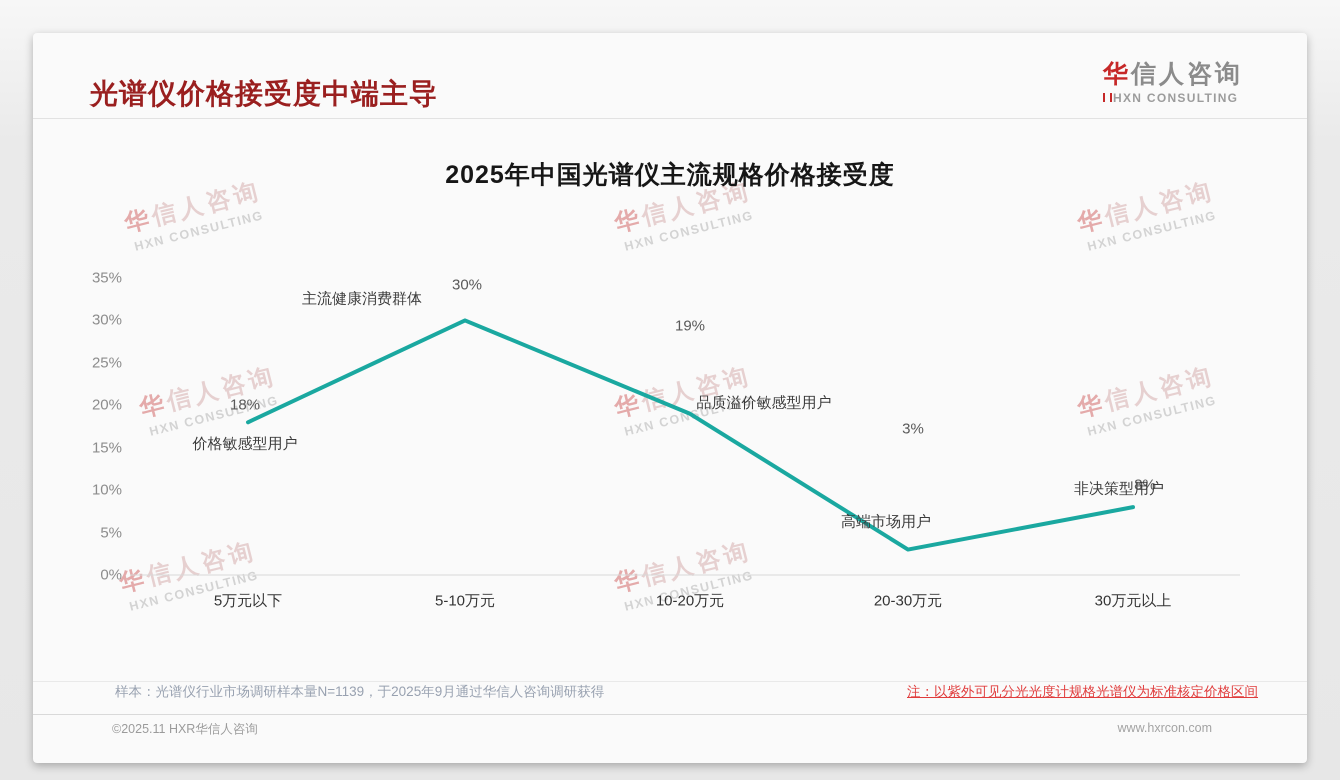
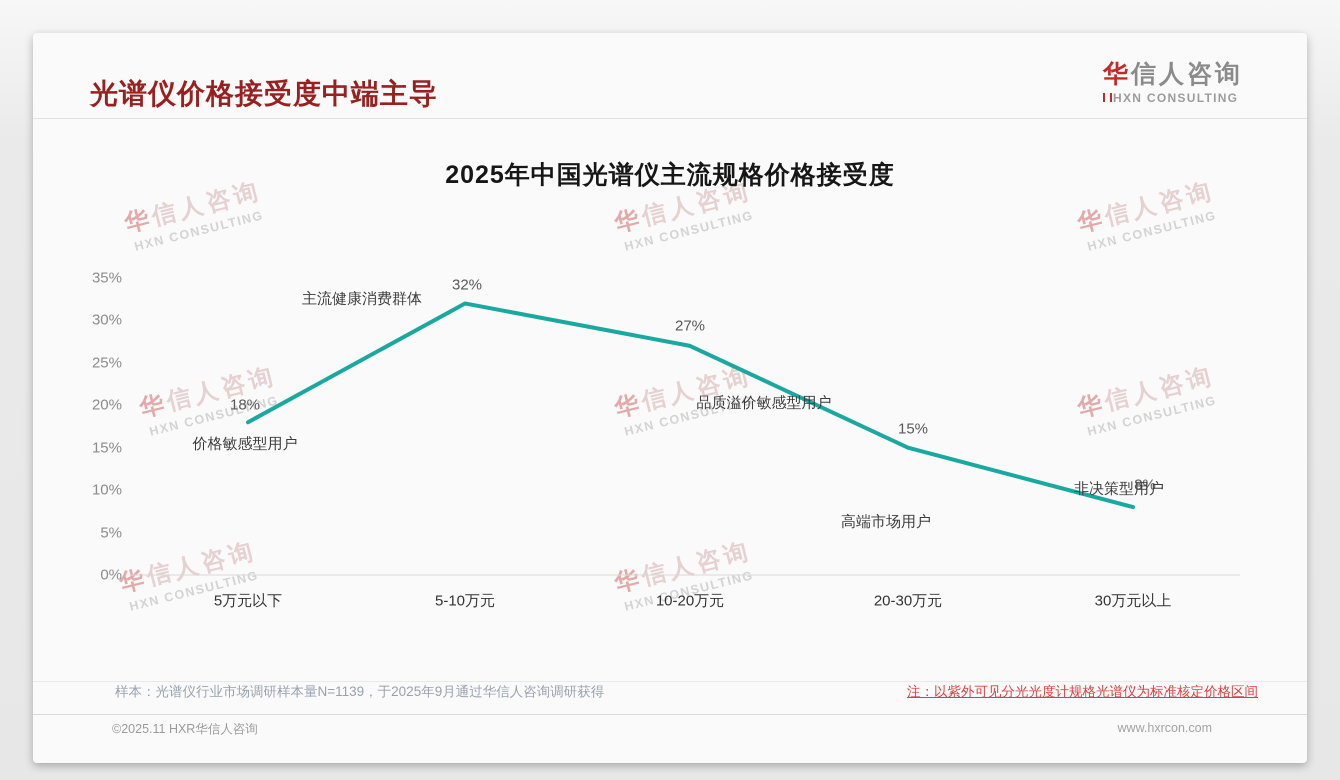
5-10万元: 30% -> 32%
10-20万元: 19% -> 27%
20-30万元: 3% -> 15%
